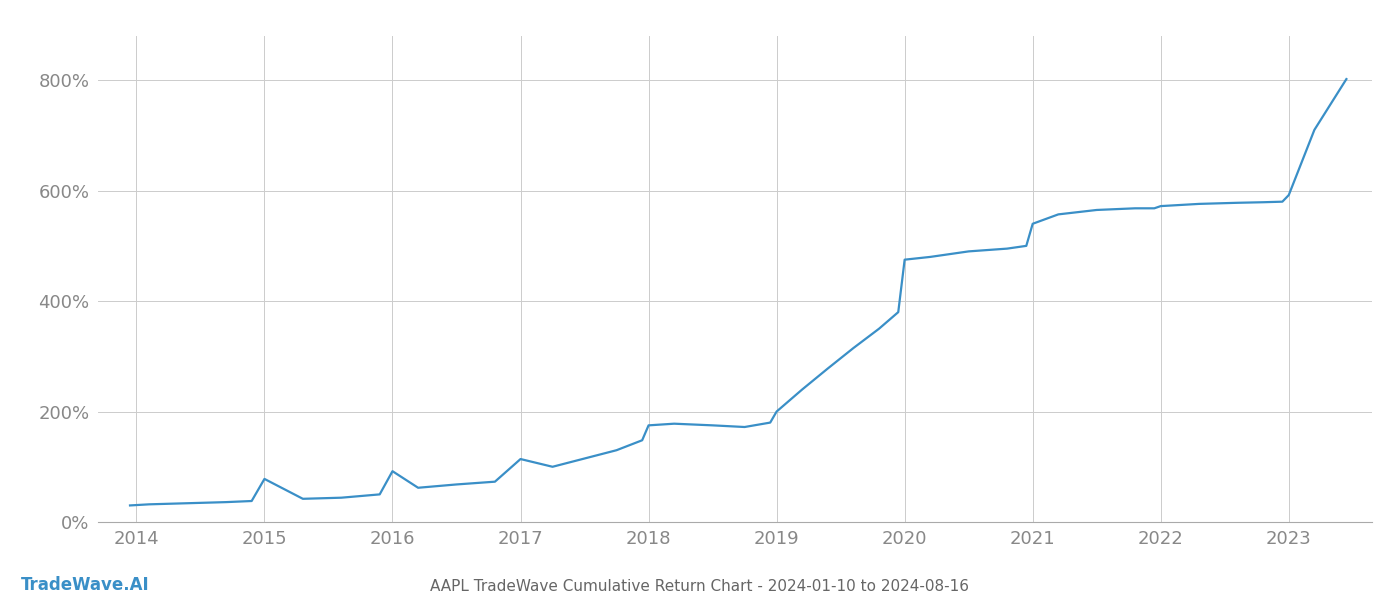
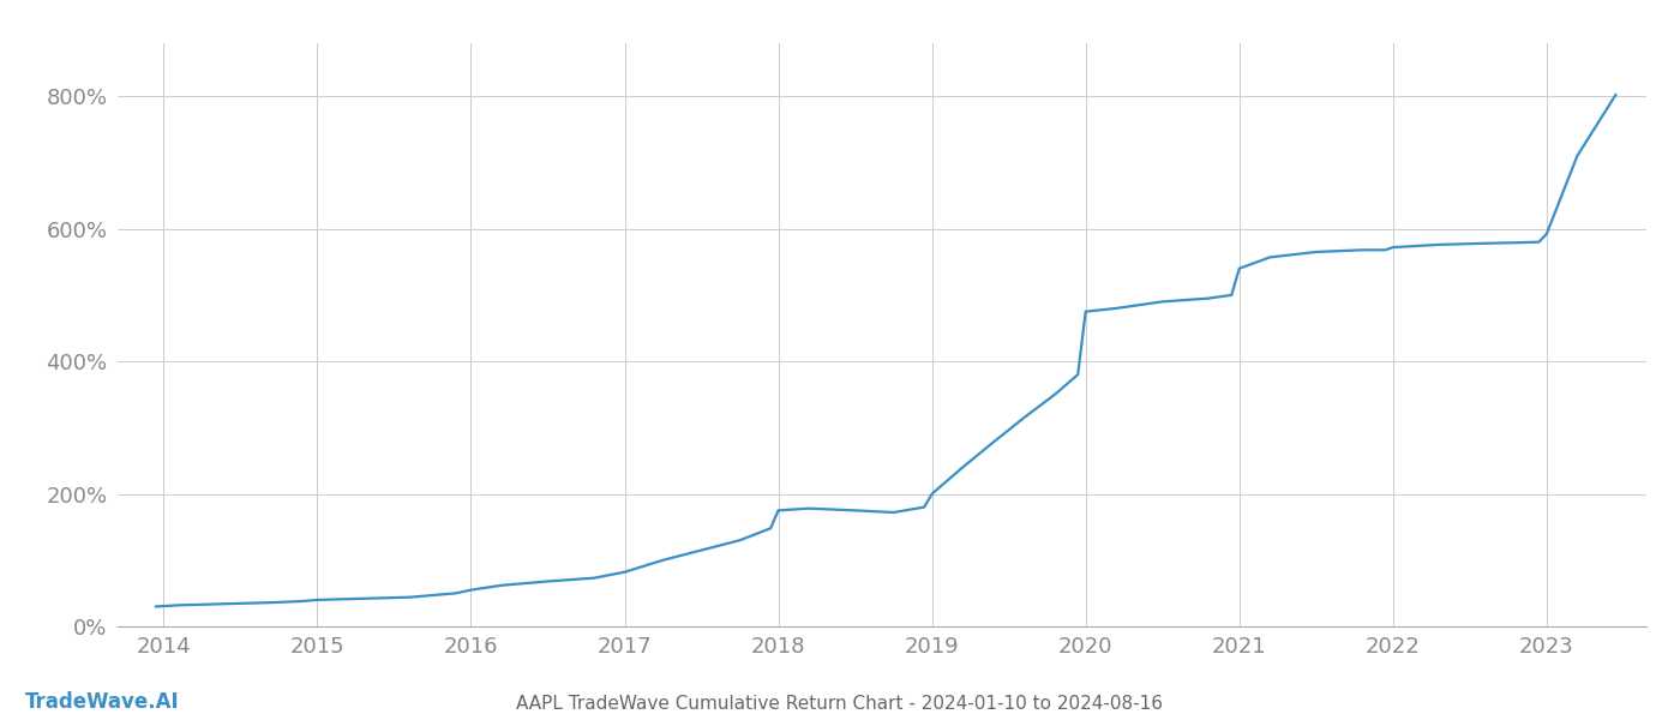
2015: 78% -> 40%
2016: 92% -> 55%
2017: 114% -> 82%
